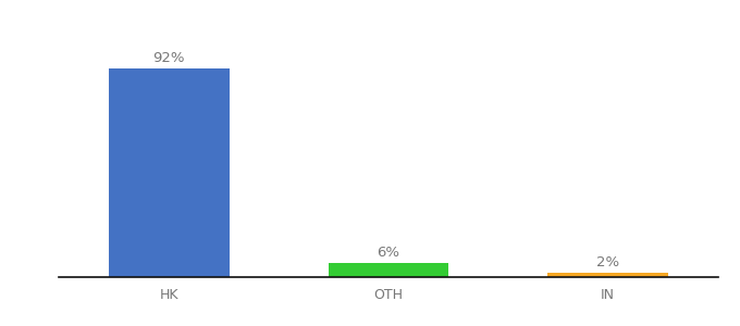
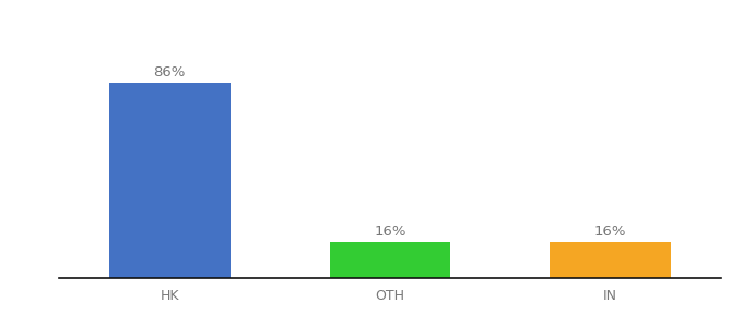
HK: 92% -> 86%
OTH: 6% -> 16%
IN: 2% -> 16%
